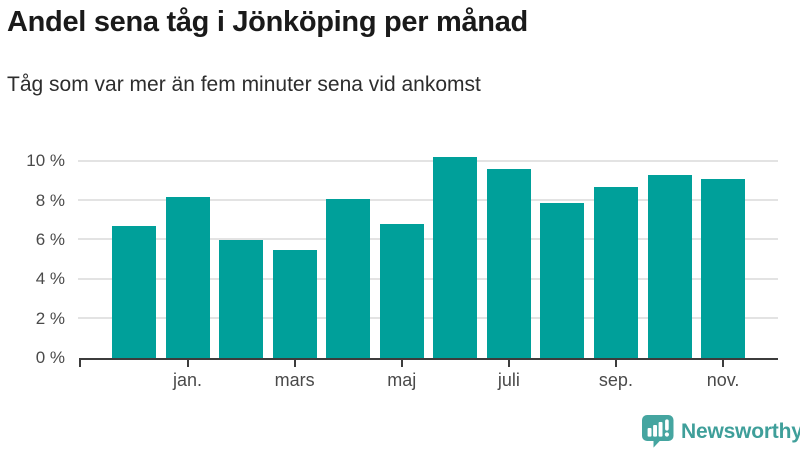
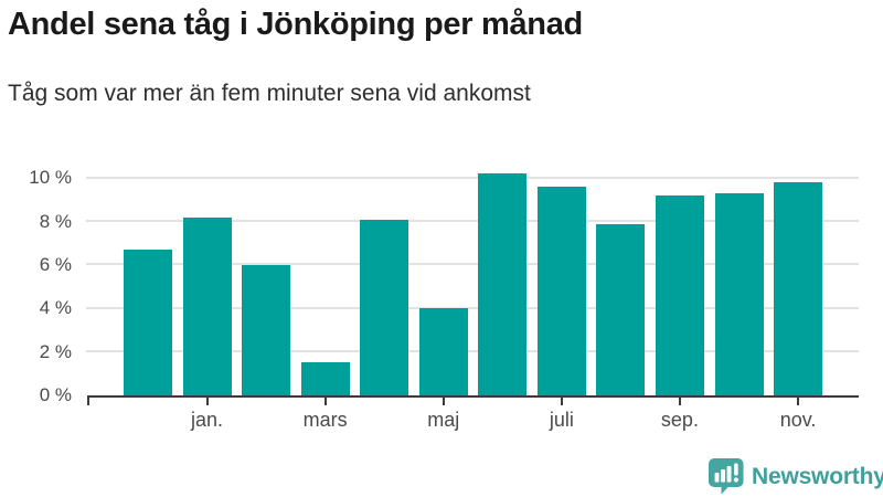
mars: 5.5% -> 1.5%
maj: 6.8% -> 4.0%
sep.: 8.7% -> 9.2%
nov.: 9.1% -> 9.8%
